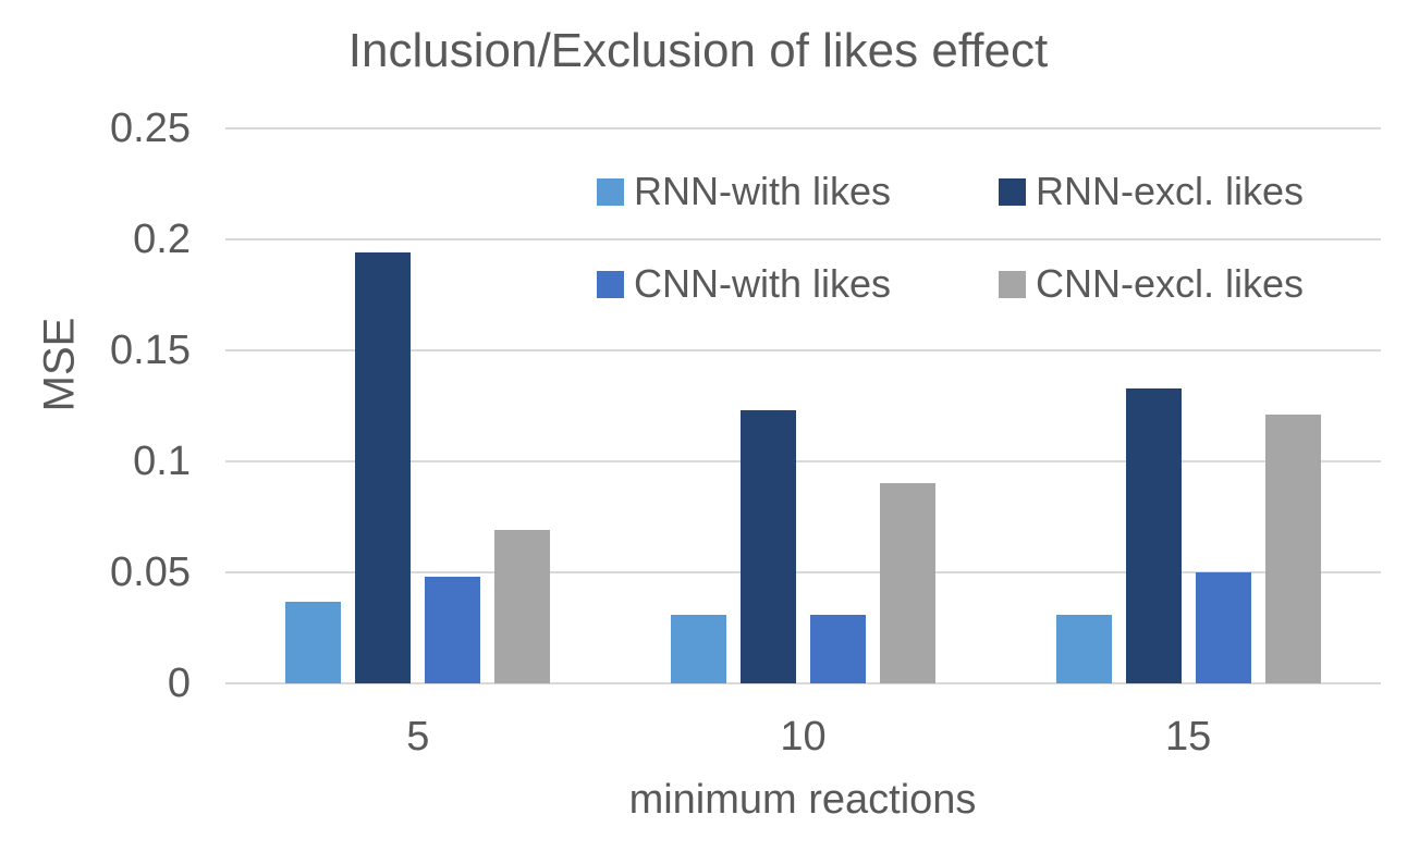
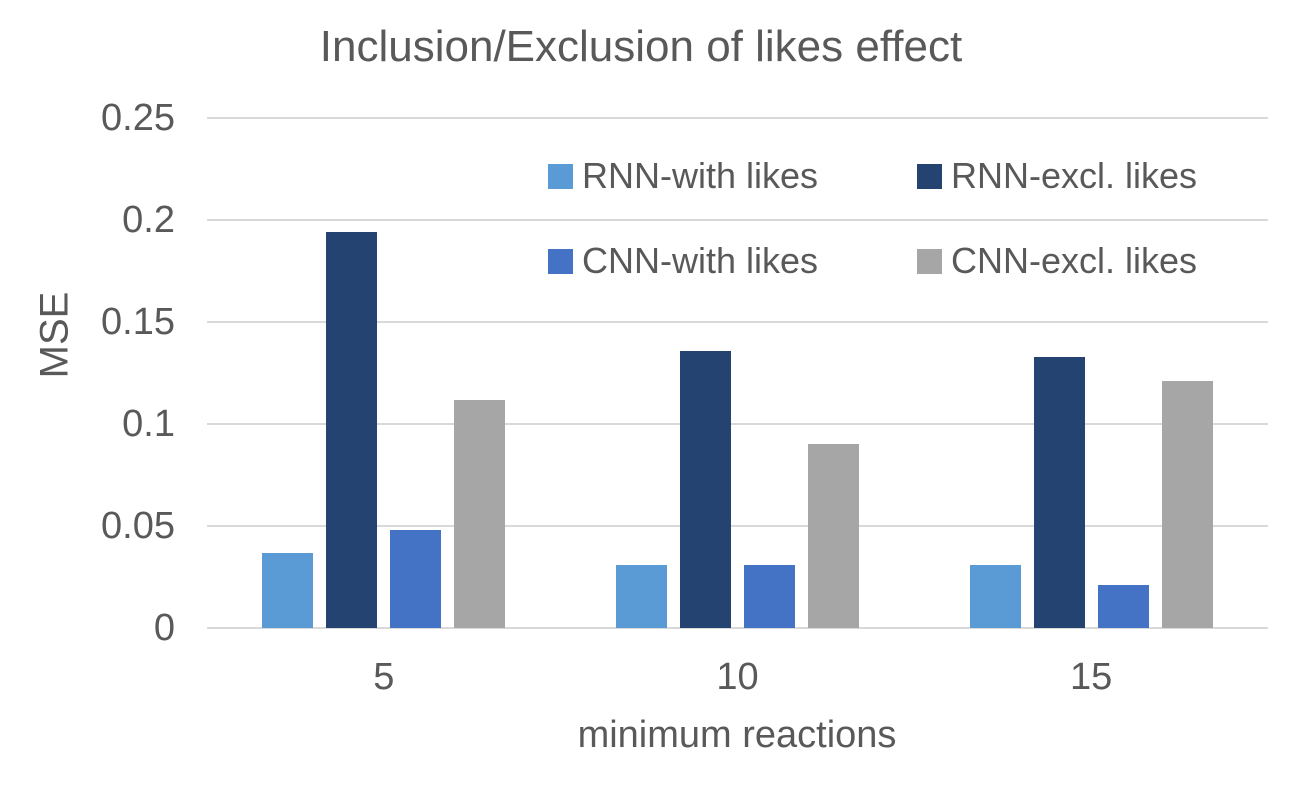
CNN-excl. likes/5: 0.069 -> 0.112
RNN-excl. likes/10: 0.123 -> 0.136
CNN-with likes/15: 0.050 -> 0.021
